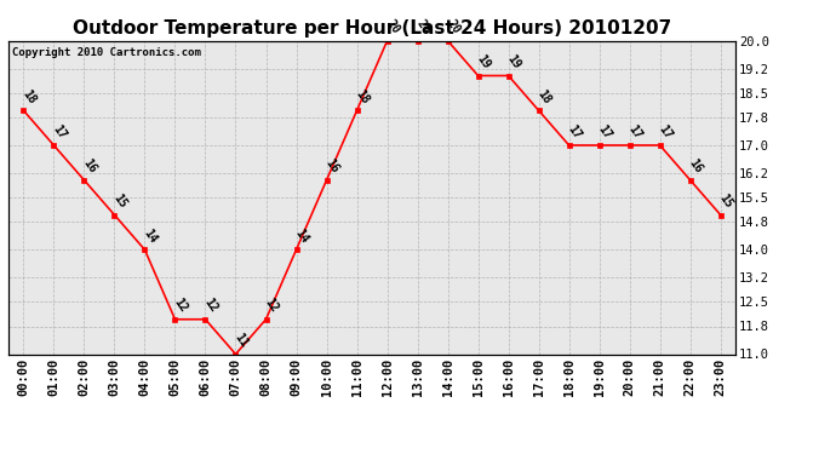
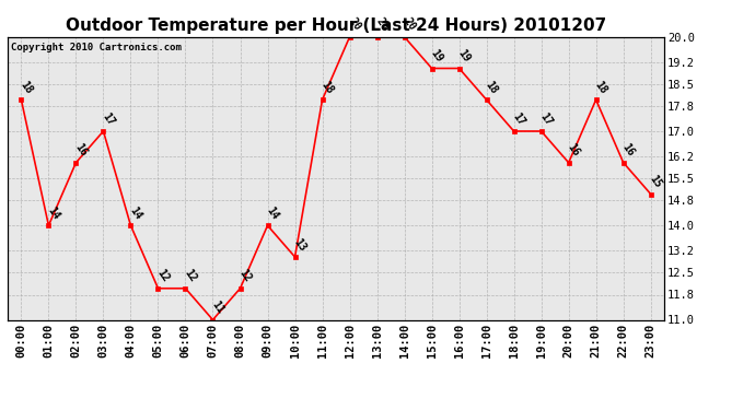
01:00: 17 -> 14
03:00: 15 -> 17
10:00: 16 -> 13
20:00: 17 -> 16
21:00: 17 -> 18
